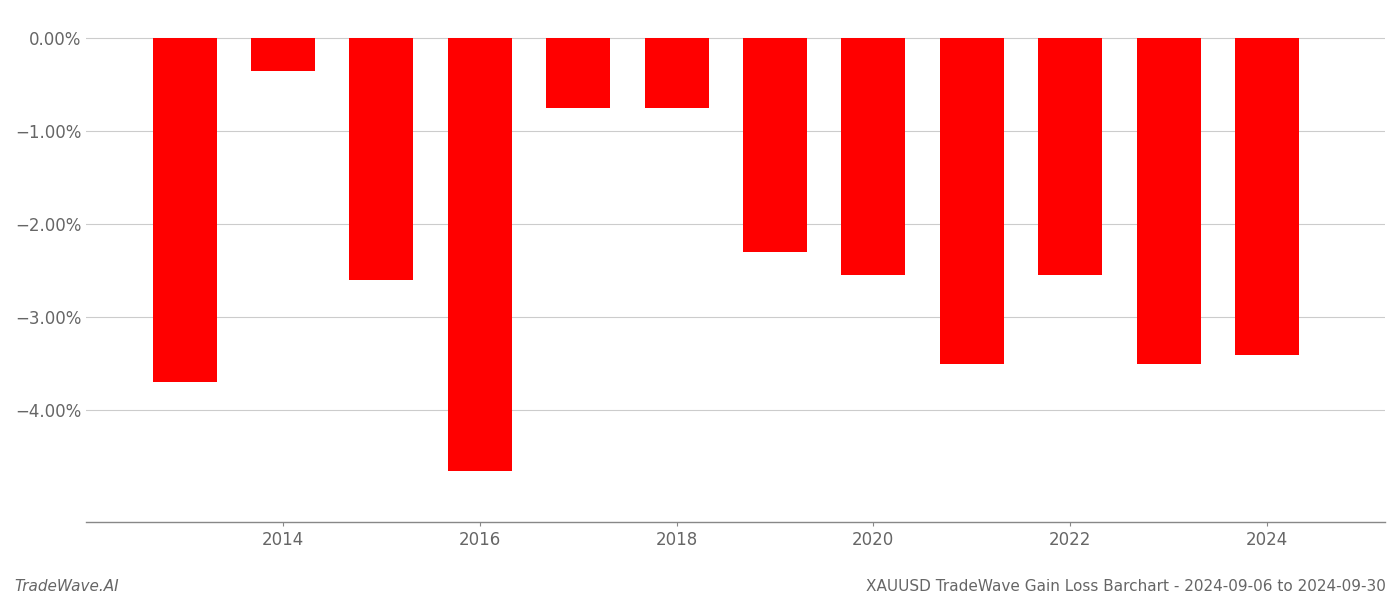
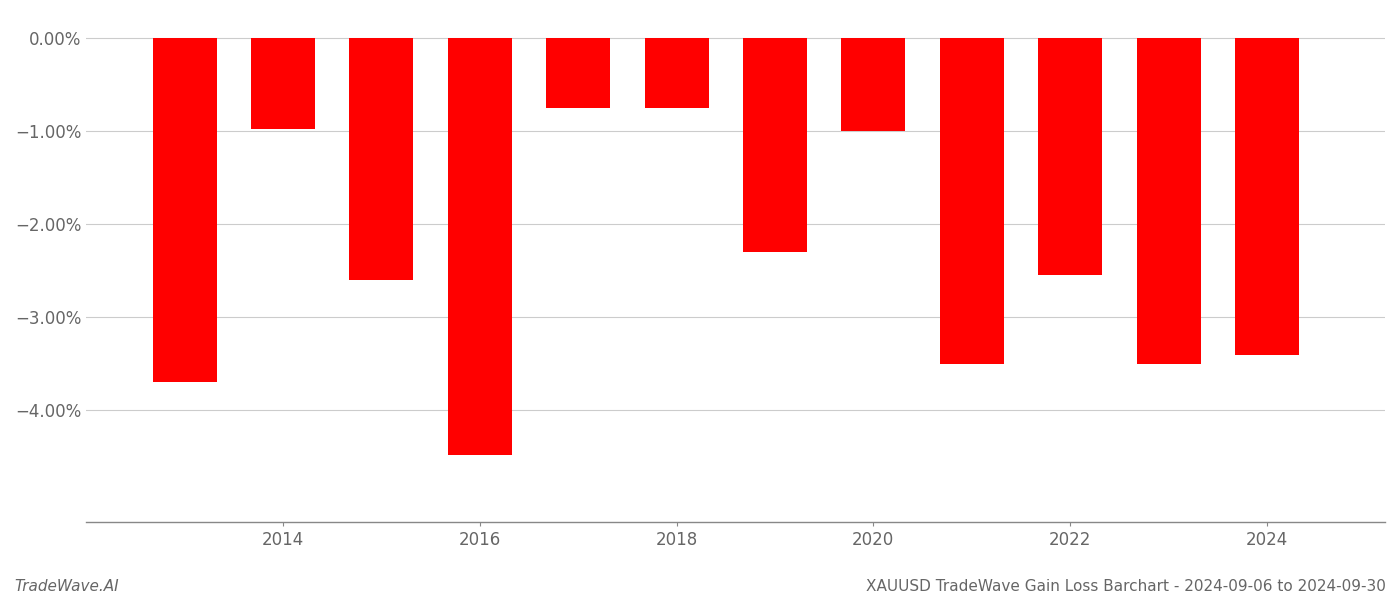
2014: -0.35% -> -0.98%
2016: -4.65% -> -4.48%
2020: -2.55% -> -1.00%
